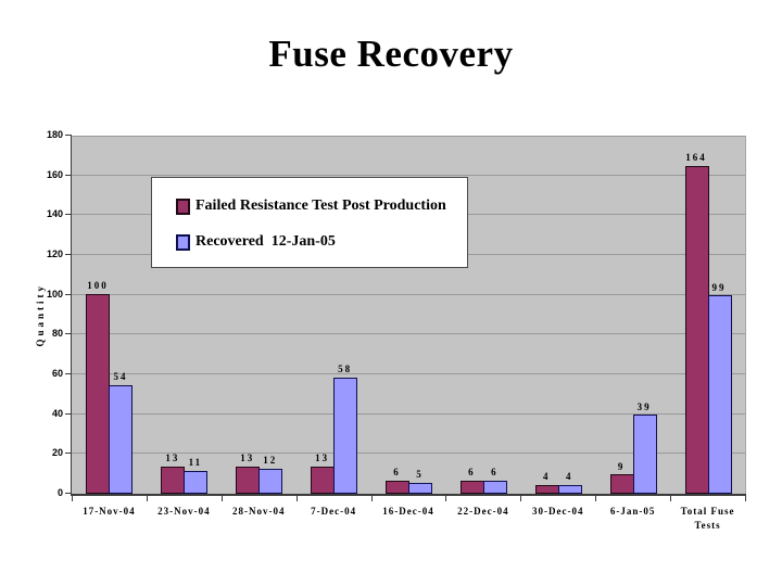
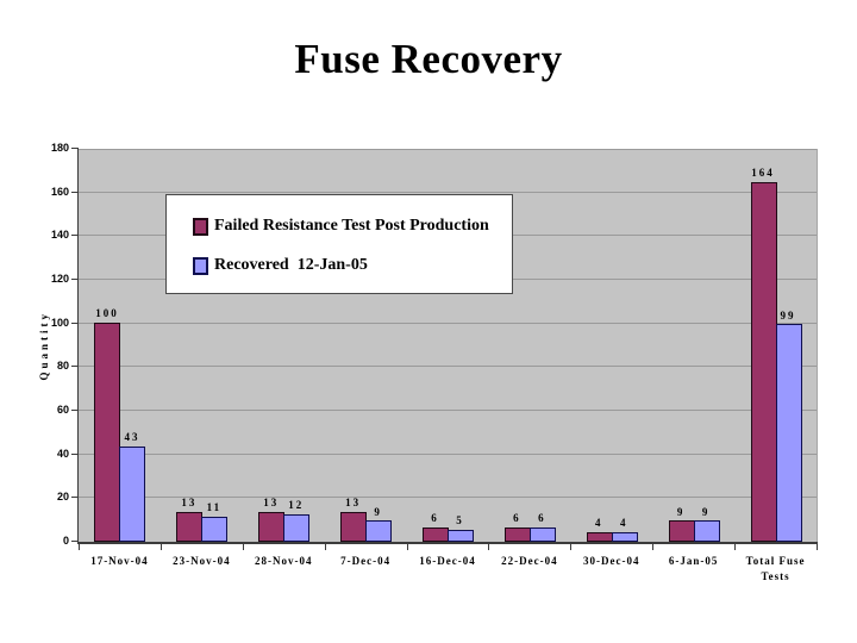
Recovered 12-Jan-05/17-Nov-04: 54 -> 43
Recovered 12-Jan-05/7-Dec-04: 58 -> 9
Recovered 12-Jan-05/6-Jan-05: 39 -> 9
